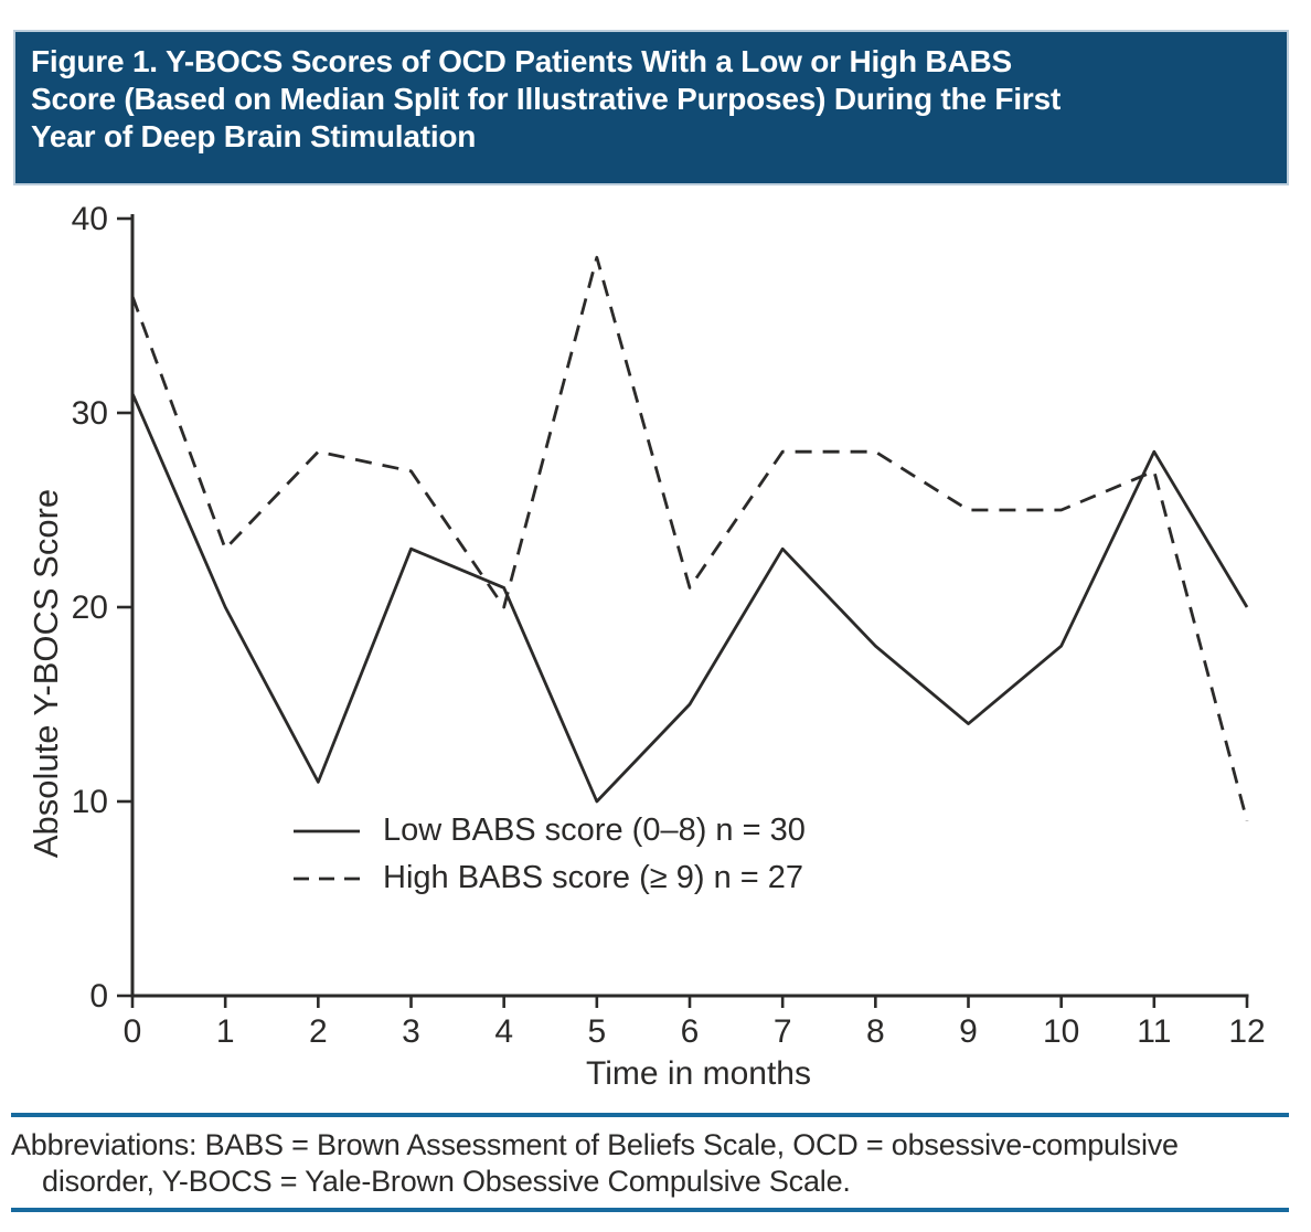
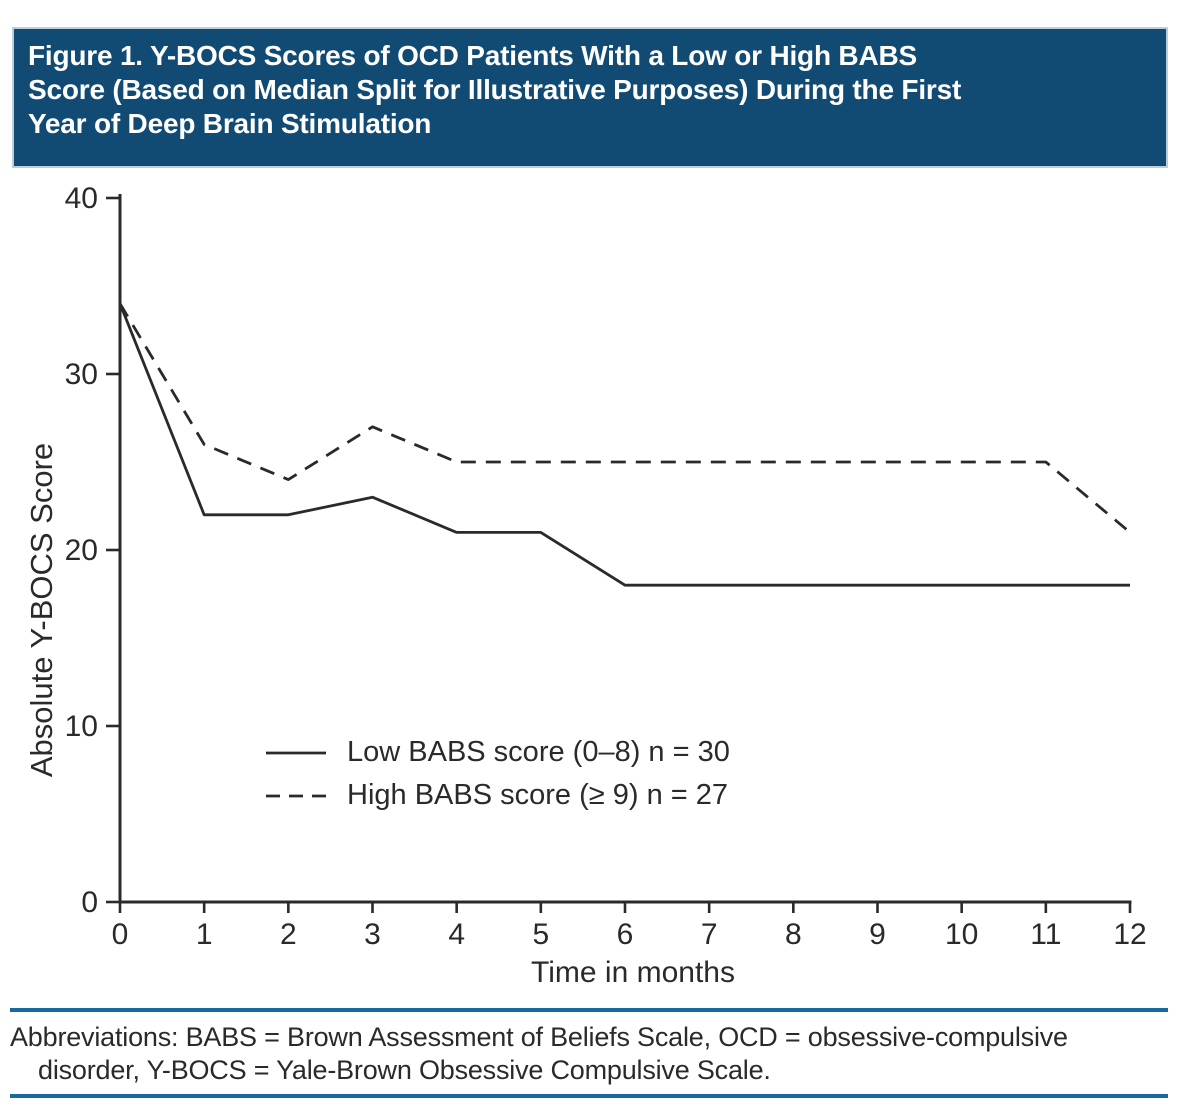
Low BABS score (0–8) n = 30/0: 31 -> 34
High BABS score (≥ 9) n = 27/0: 36 -> 34
Low BABS score (0–8) n = 30/1: 20 -> 22
High BABS score (≥ 9) n = 27/1: 23 -> 26
Low BABS score (0–8) n = 30/2: 11 -> 22
High BABS score (≥ 9) n = 27/2: 28 -> 24
High BABS score (≥ 9) n = 27/4: 20 -> 25
Low BABS score (0–8) n = 30/5: 10 -> 21
High BABS score (≥ 9) n = 27/5: 38 -> 25
Low BABS score (0–8) n = 30/6: 15 -> 18
High BABS score (≥ 9) n = 27/6: 21 -> 25
Low BABS score (0–8) n = 30/7: 23 -> 18
High BABS score (≥ 9) n = 27/7: 28 -> 25
High BABS score (≥ 9) n = 27/8: 28 -> 25
Low BABS score (0–8) n = 30/9: 14 -> 18
Low BABS score (0–8) n = 30/11: 28 -> 18
High BABS score (≥ 9) n = 27/11: 27 -> 25
Low BABS score (0–8) n = 30/12: 20 -> 18
High BABS score (≥ 9) n = 27/12: 9 -> 21
